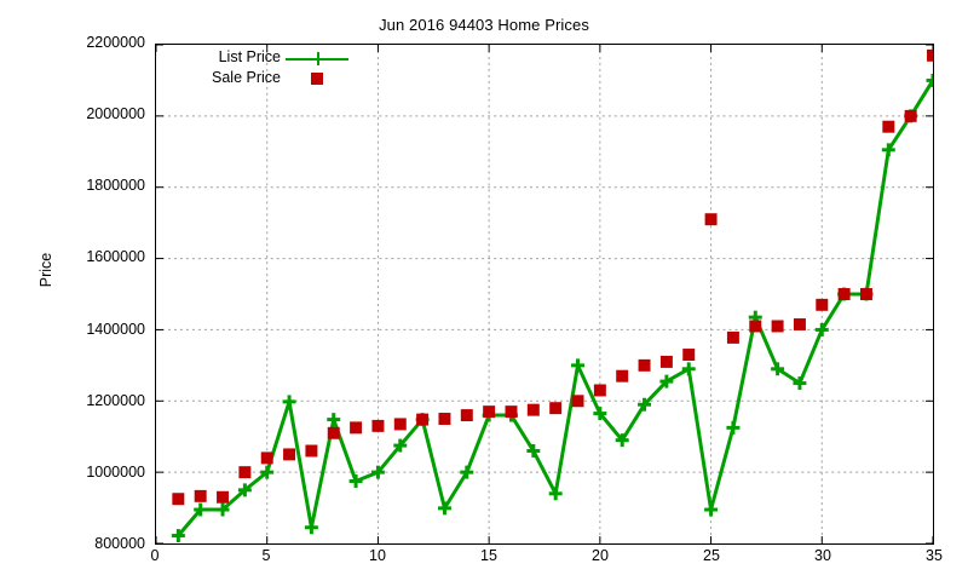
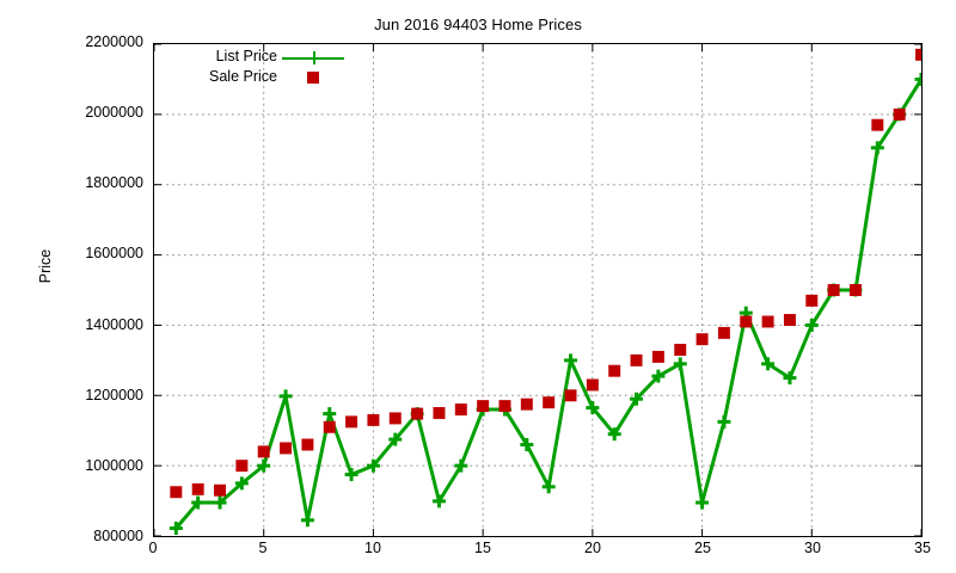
Sale Price/25: 1710000 -> 1360000
